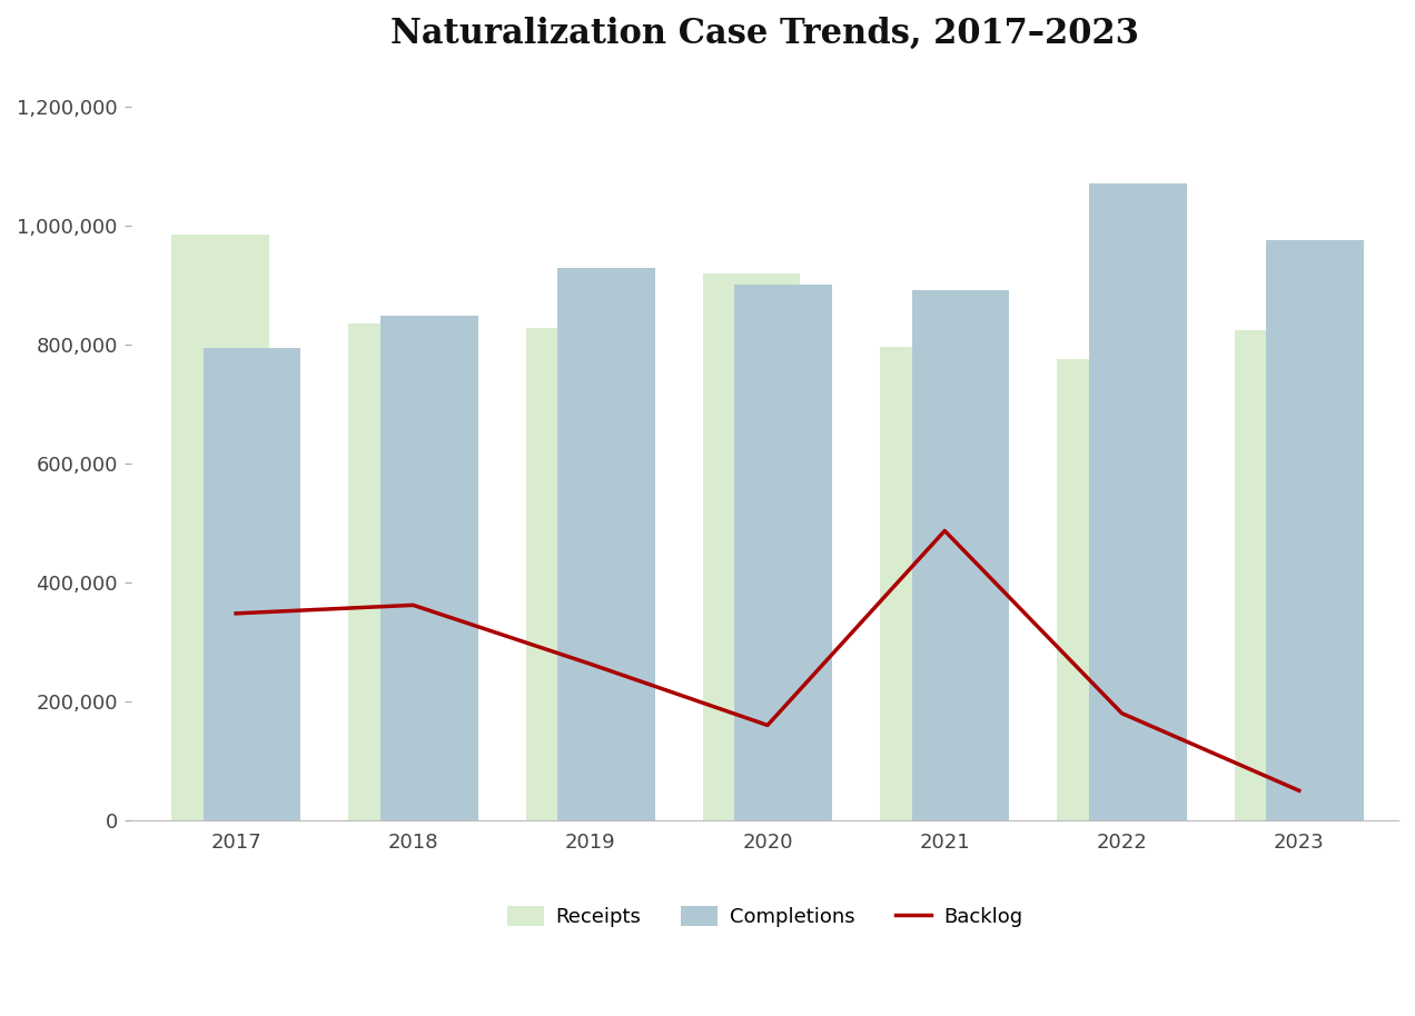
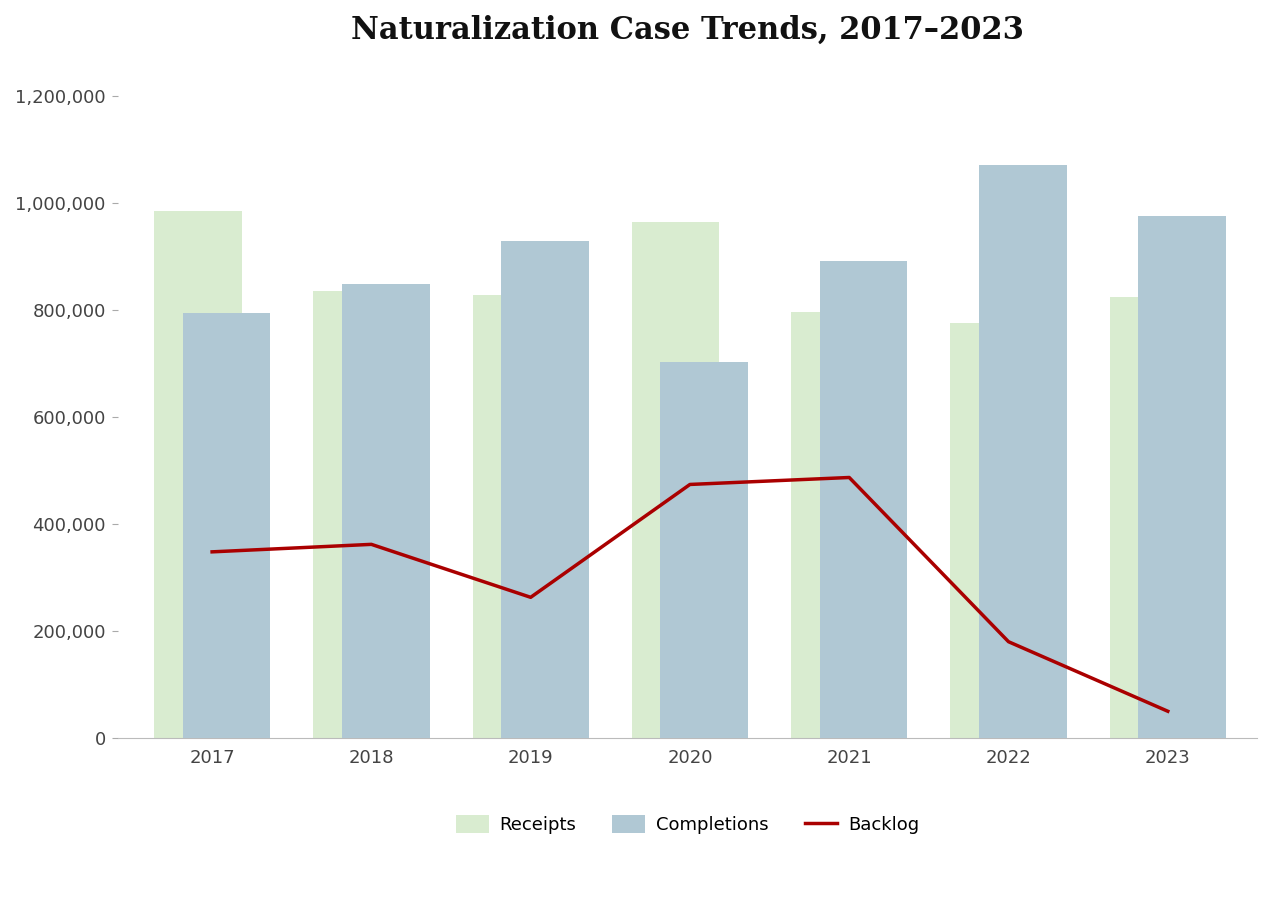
Receipts/2020: 920,000 -> 965,000
Backlog/2020: 160,000 -> 474,000
Completions/2020: 902,000 -> 703,000
